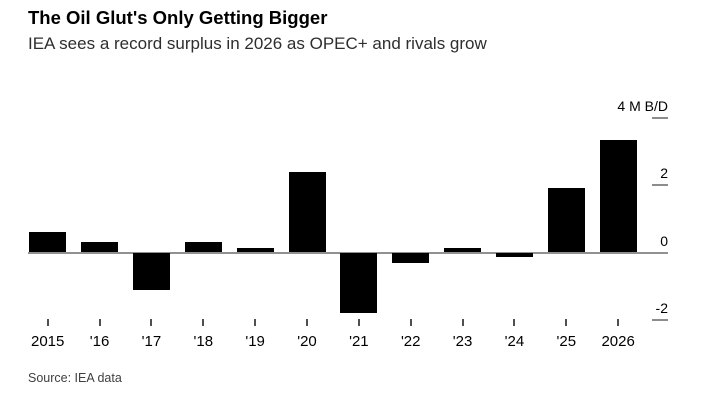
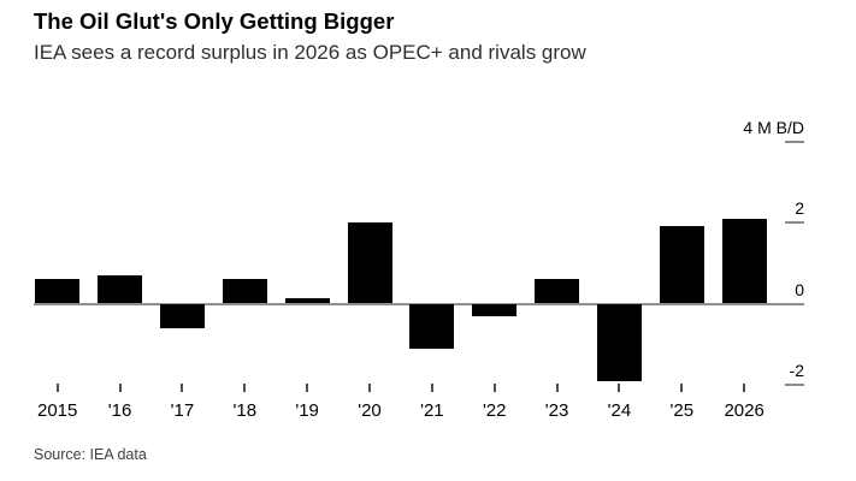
'16: 0.3 -> 0.7
'17: -1.1 -> -0.6
'18: 0.3 -> 0.6
'20: 2.4 -> 2.0
'21: -1.8 -> -1.1
'23: 0.1 -> 0.6
'24: -0.1 -> -1.9
2026: 3.3 -> 2.1
